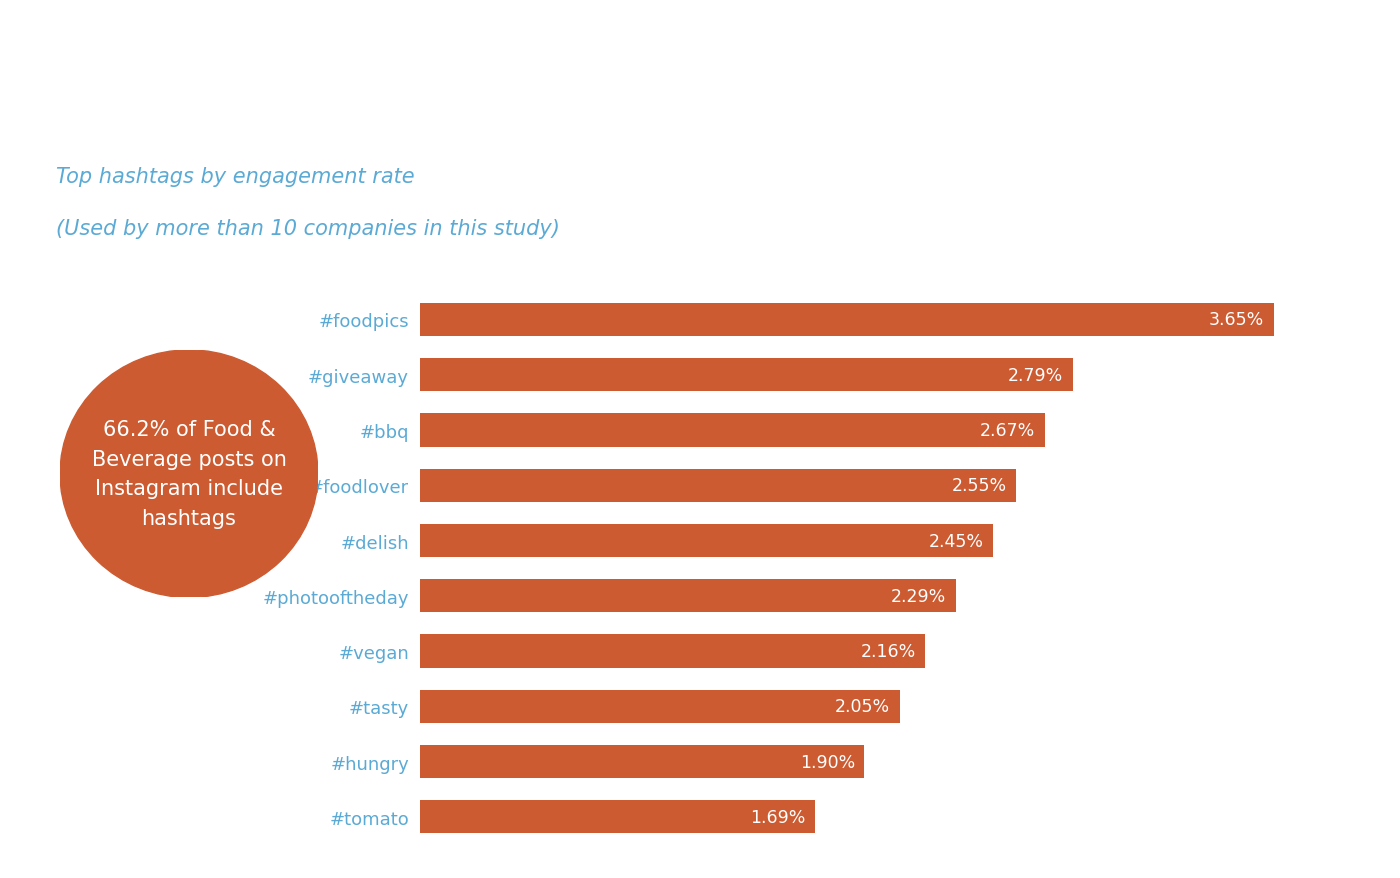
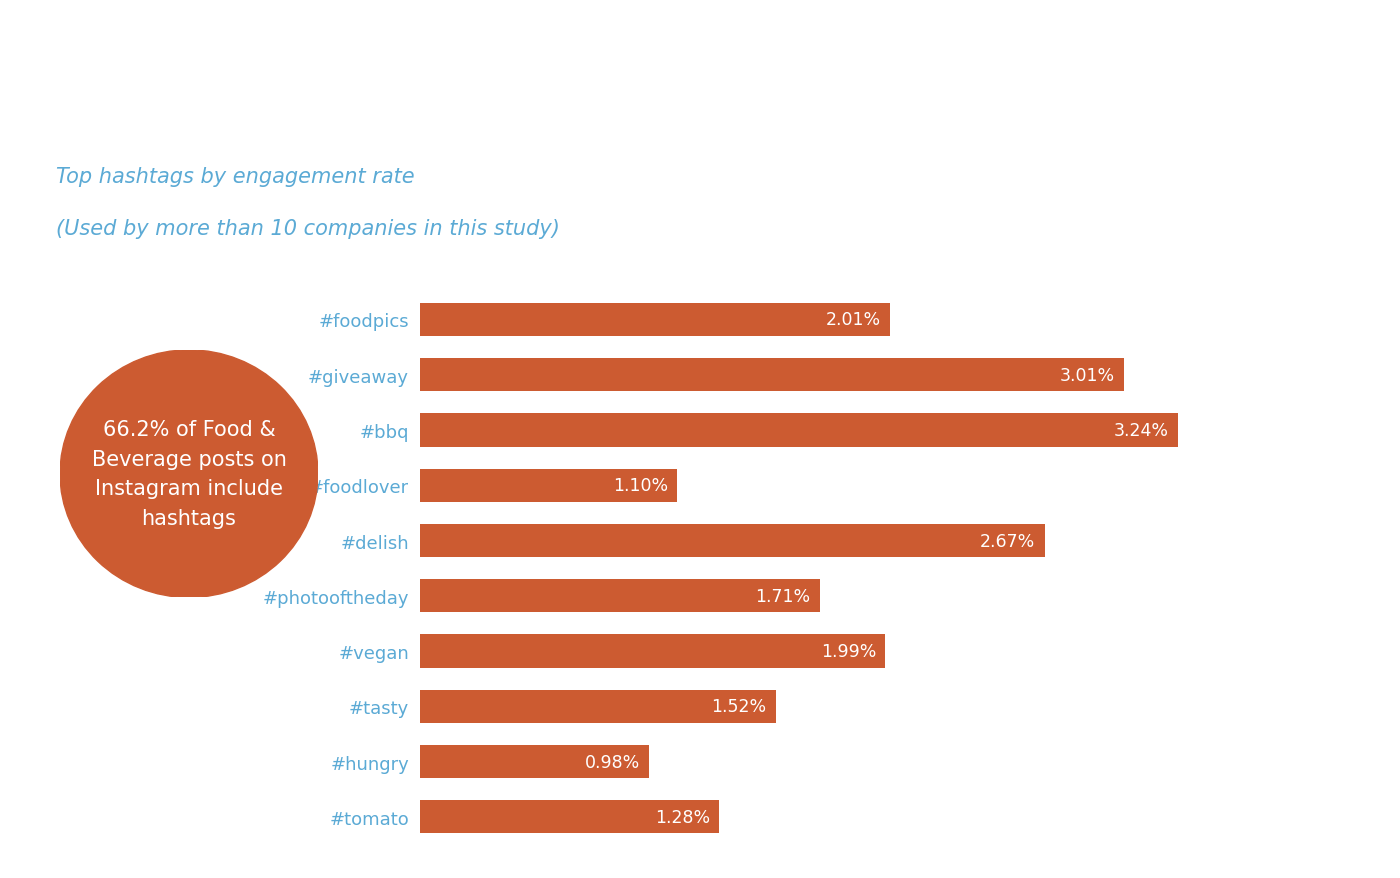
#foodpics: 3.65% -> 2.01%
#giveaway: 2.79% -> 3.01%
#bbq: 2.67% -> 3.24%
#foodlover: 2.55% -> 1.10%
#delish: 2.45% -> 2.67%
#photooftheday: 2.29% -> 1.71%
#vegan: 2.16% -> 1.99%
#tasty: 2.05% -> 1.52%
#hungry: 1.90% -> 0.98%
#tomato: 1.69% -> 1.28%
